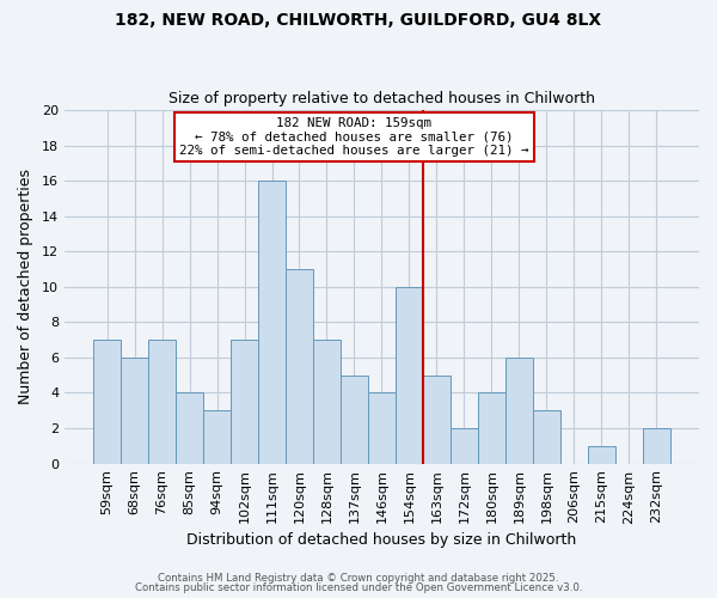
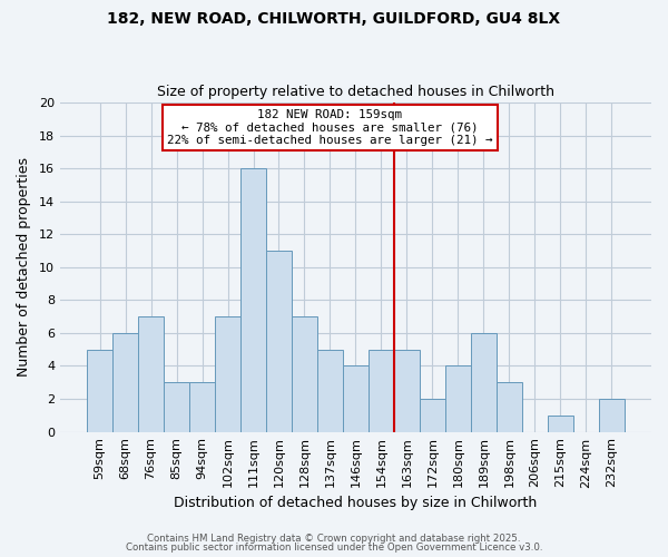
59sqm: 7 -> 5
85sqm: 4 -> 3
154sqm: 10 -> 5
